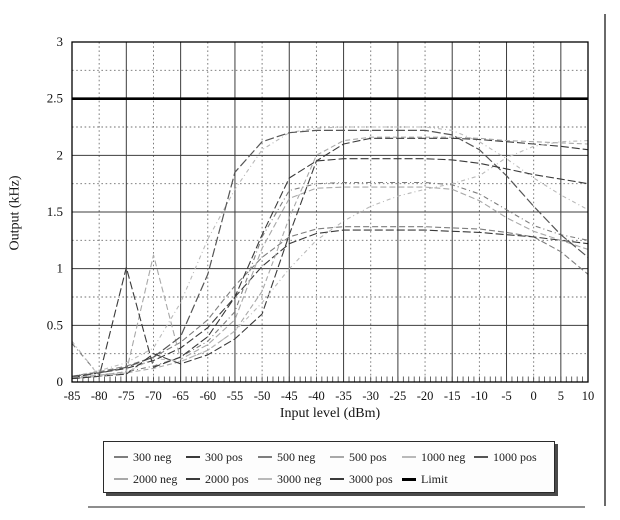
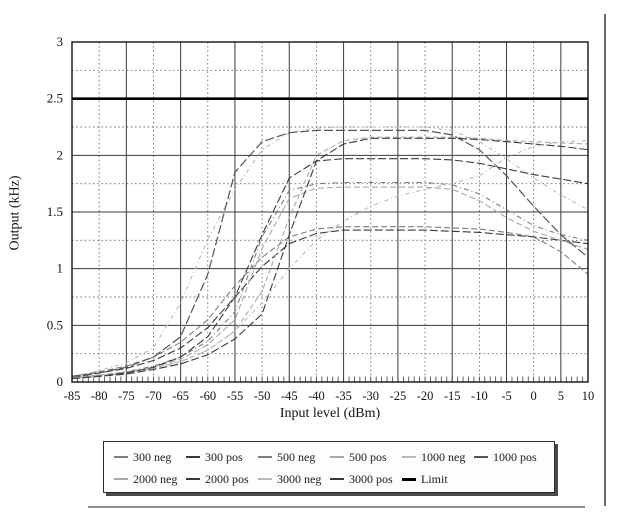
500 neg/-85: 0.34 -> 0.04
3000 neg/-85: 0.36 -> 0.03
3000 pos/-75: 1.01 -> 0.08
500 pos/-70: 1.12 -> 0.13
2000 pos/-70: 0.25 -> 0.11
3000 neg/-70: 0.21 -> 0.12
